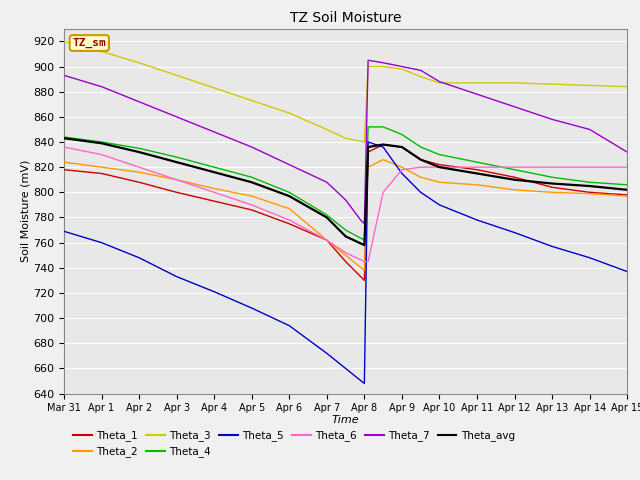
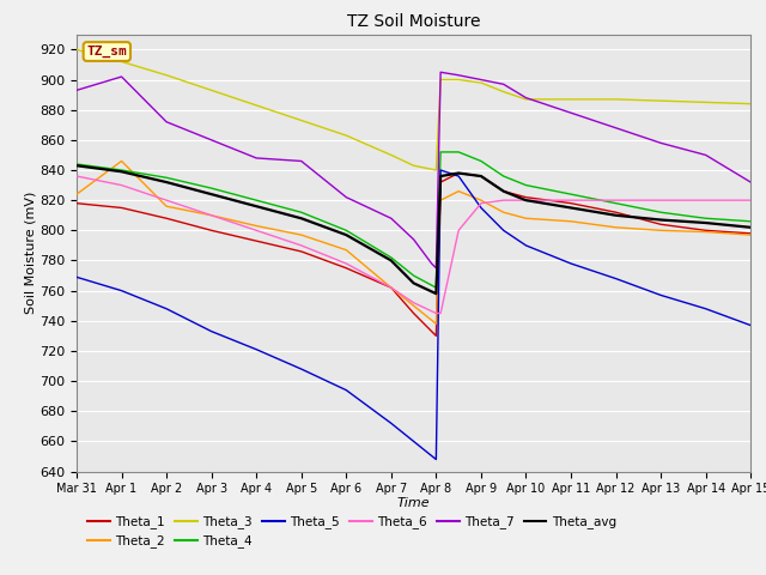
Theta_2/Apr 1: 820 -> 846
Theta_7/Apr 1: 884 -> 902
Theta_7/Apr 5: 836 -> 846
